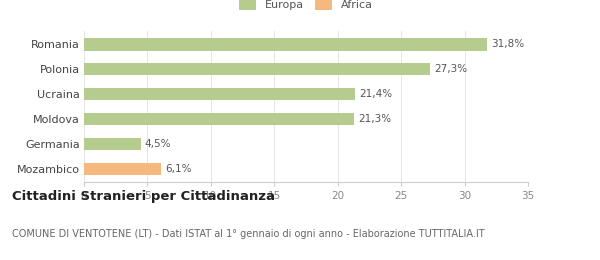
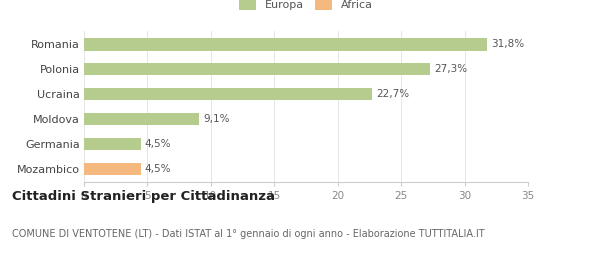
Ucraina: 21,4% -> 22,7%
Moldova: 21,3% -> 9,1%
Mozambico: 6,1% -> 4,5%
